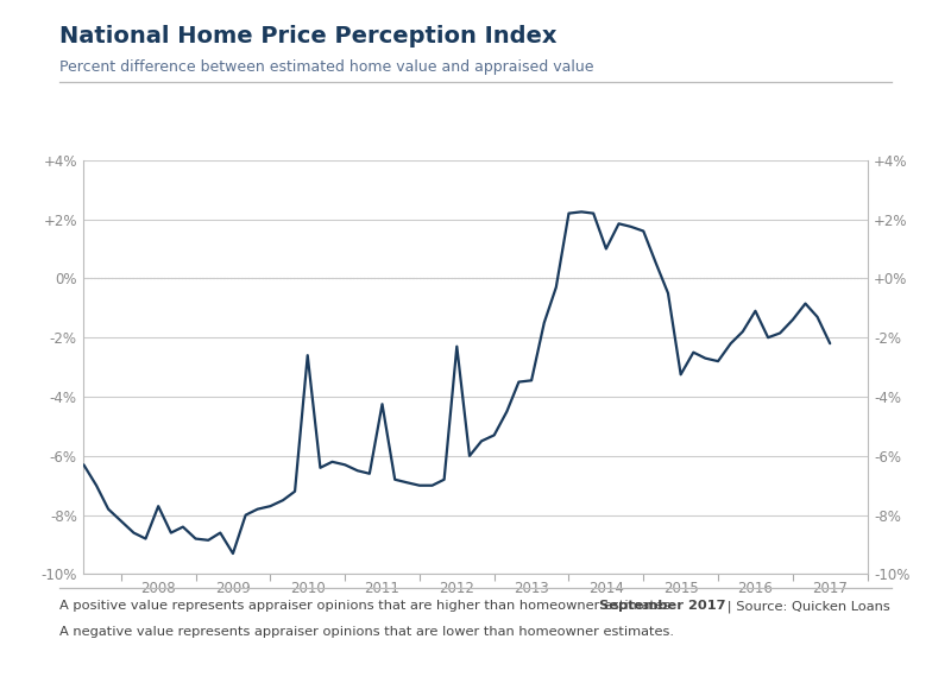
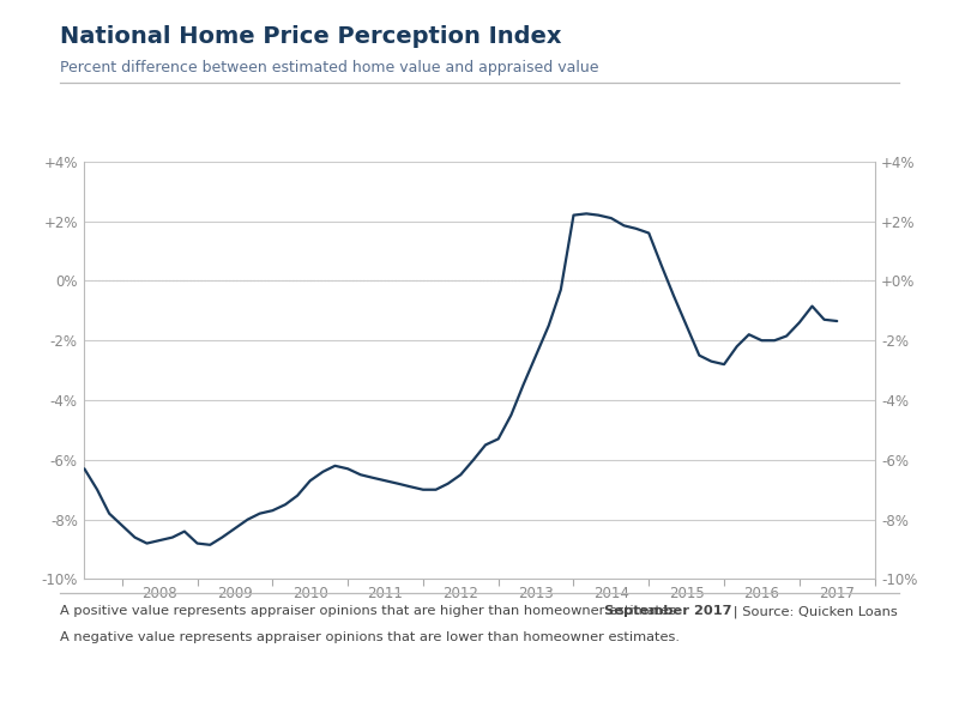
2008: -7.70% -> -8.70%
2009: -9.30% -> -8.30%
2010: -2.60% -> -6.70%
2011: -4.25% -> -6.70%
2012: -2.30% -> -6.50%
2013: -3.45% -> -2.50%
2014: 1.00% -> 2.10%
2015: -3.25% -> -1.50%
2016: -1.10% -> -2.00%
2017: -2.20% -> -1.35%
